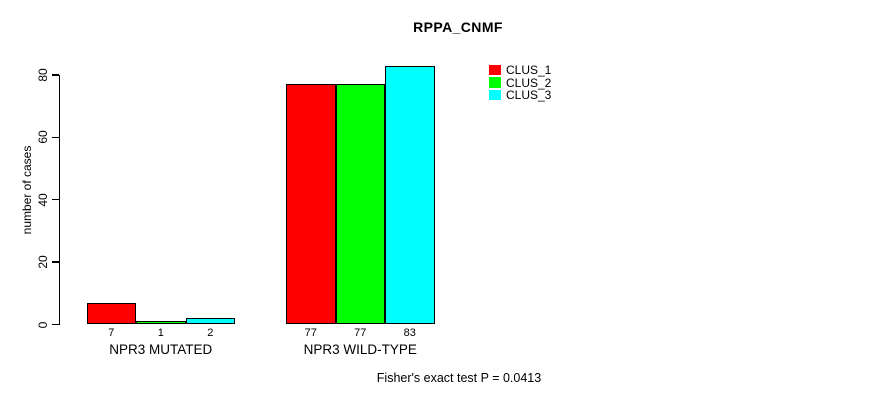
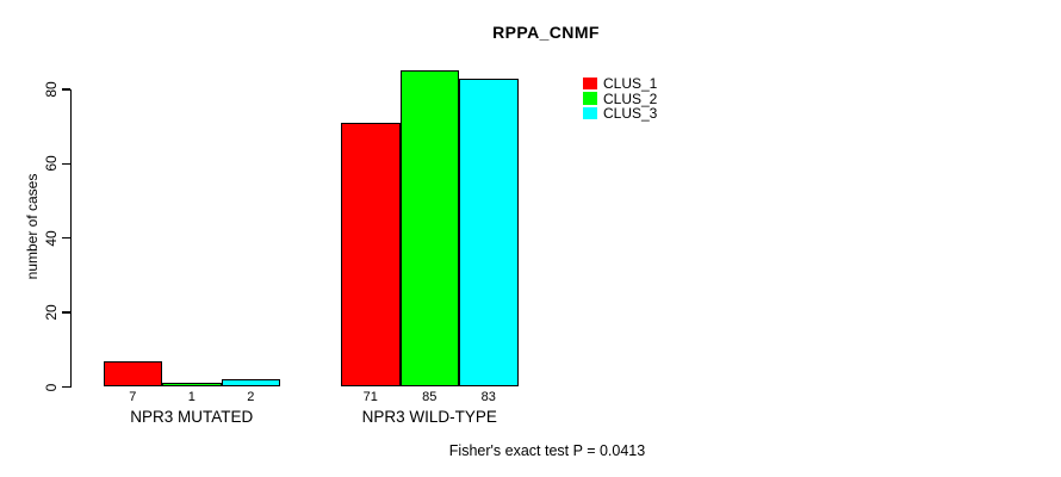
CLUS_1/NPR3 WILD-TYPE: 77 -> 71
CLUS_2/NPR3 WILD-TYPE: 77 -> 85
